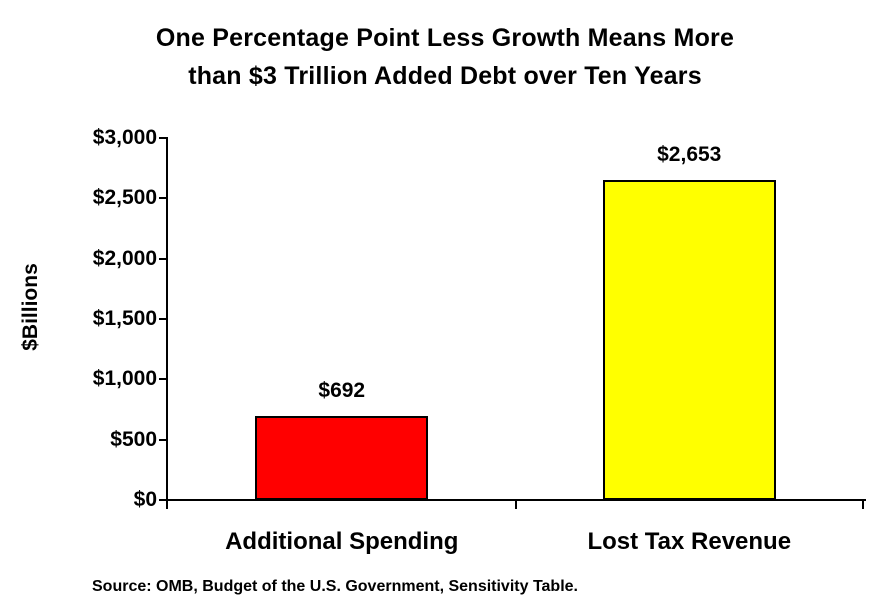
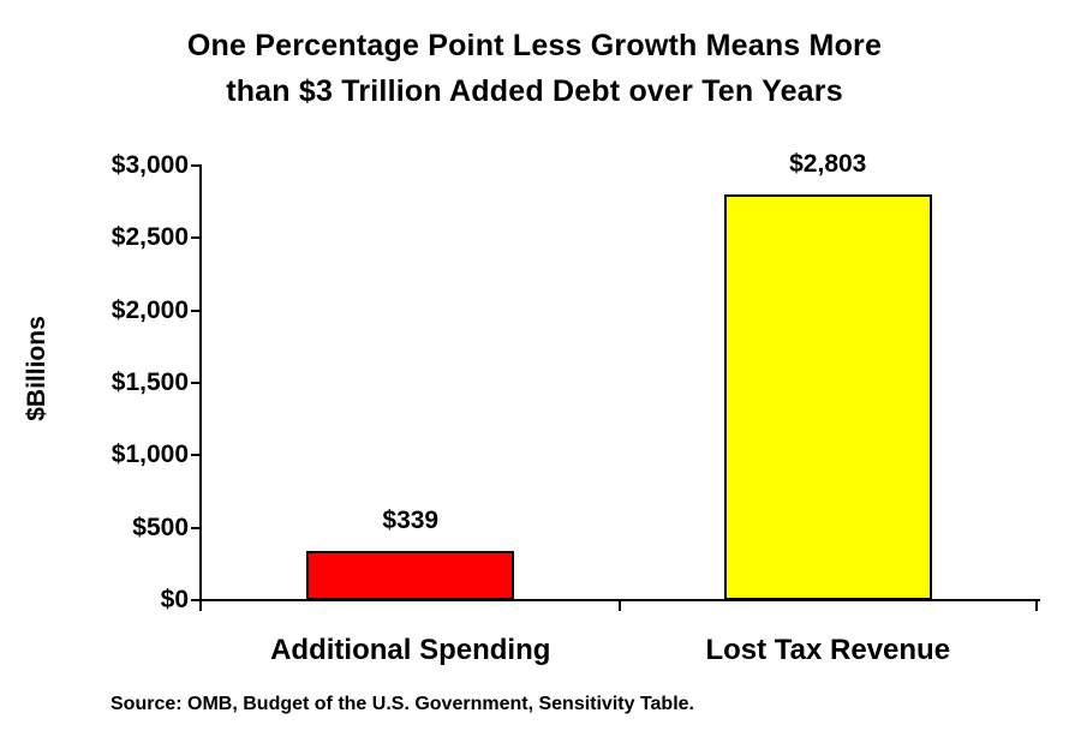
Additional Spending: $692 -> $339
Lost Tax Revenue: $2,653 -> $2,803
